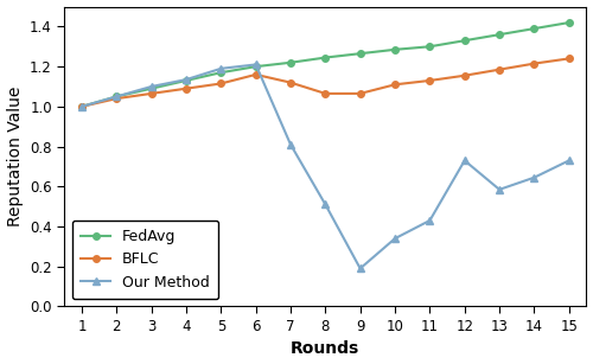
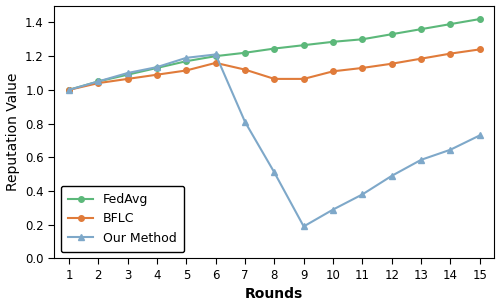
Our Method/10: 0.34 -> 0.29
Our Method/11: 0.43 -> 0.38
Our Method/12: 0.73 -> 0.49
